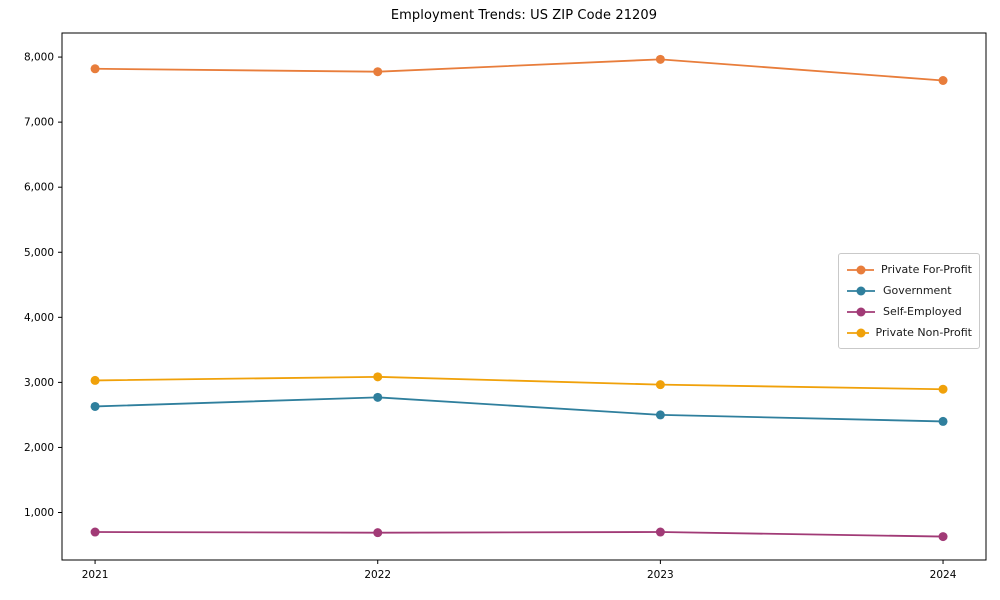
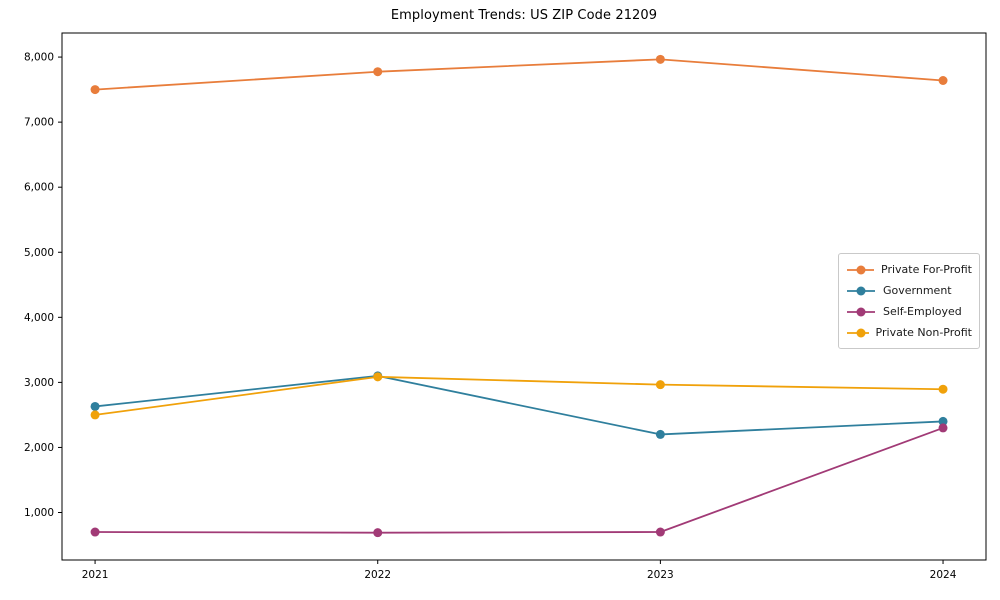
Private For-Profit/2021: 7800 -> 7500
Private Non-Profit/2021: 3000 -> 2500
Government/2022: 2800 -> 3100
Government/2023: 2500 -> 2200
Self-Employed/2024: 600 -> 2300
